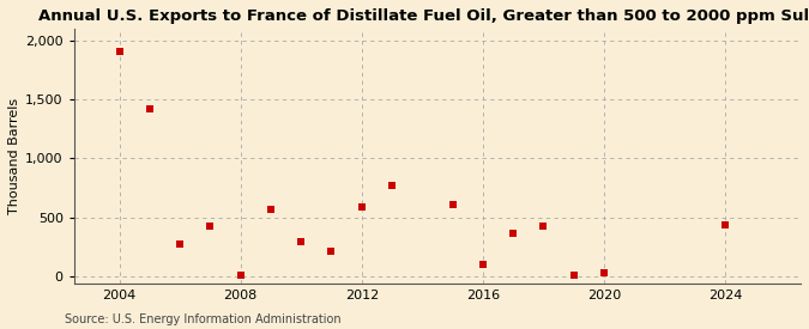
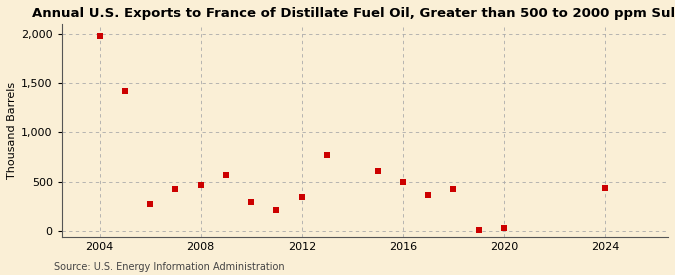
2004: 1,900 -> 1,980
2008: 0 -> 460
2012: 590 -> 340
2016: 100 -> 500
